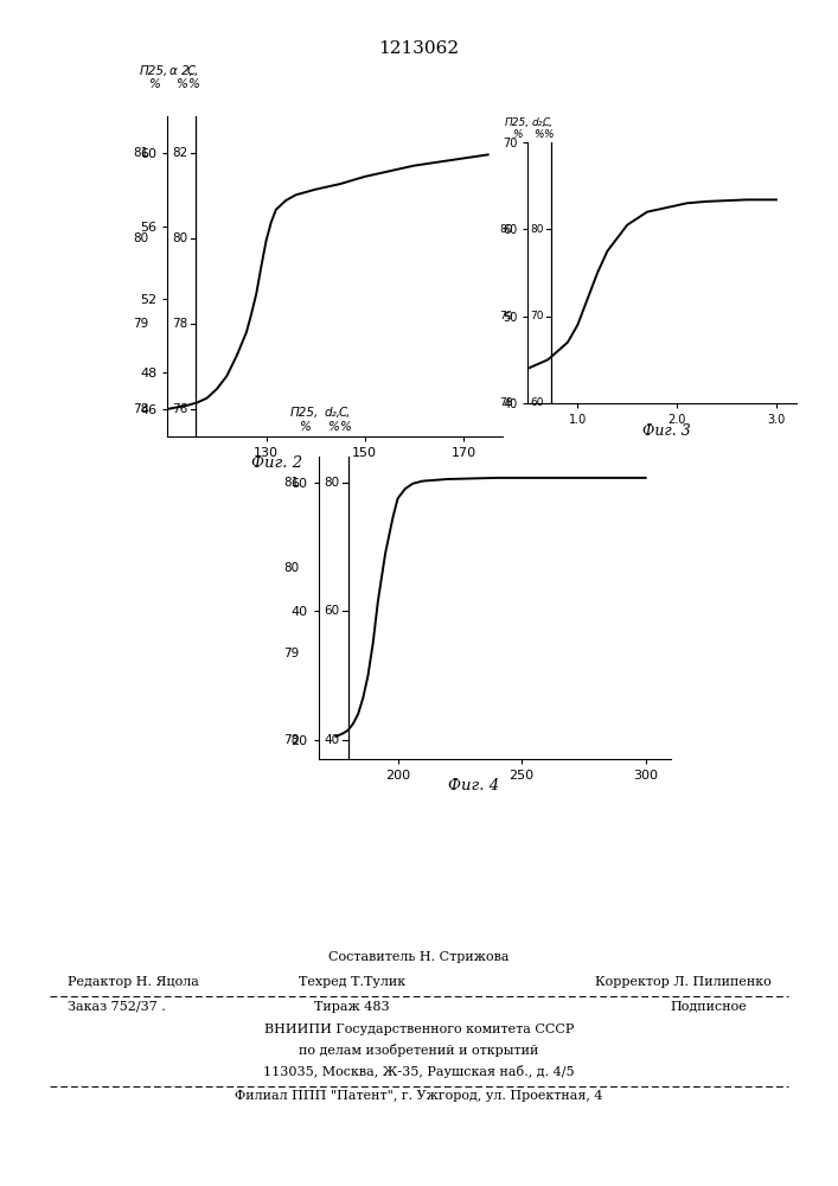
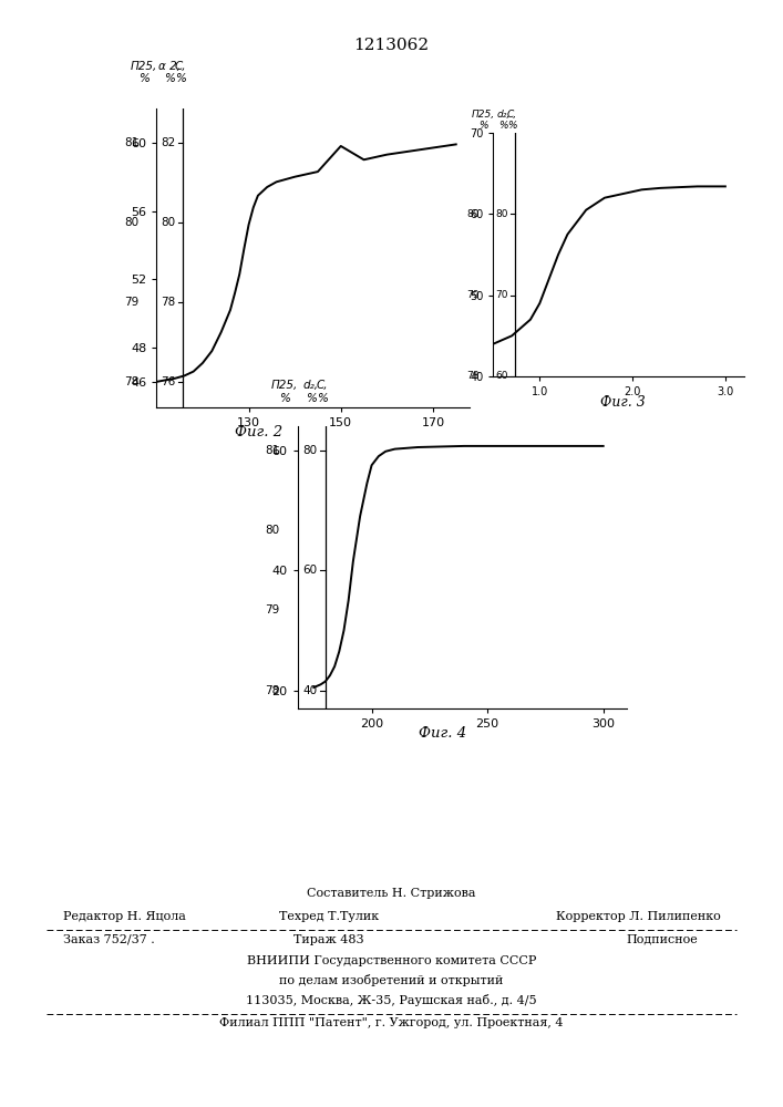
150: 58.7 -> 59.8
